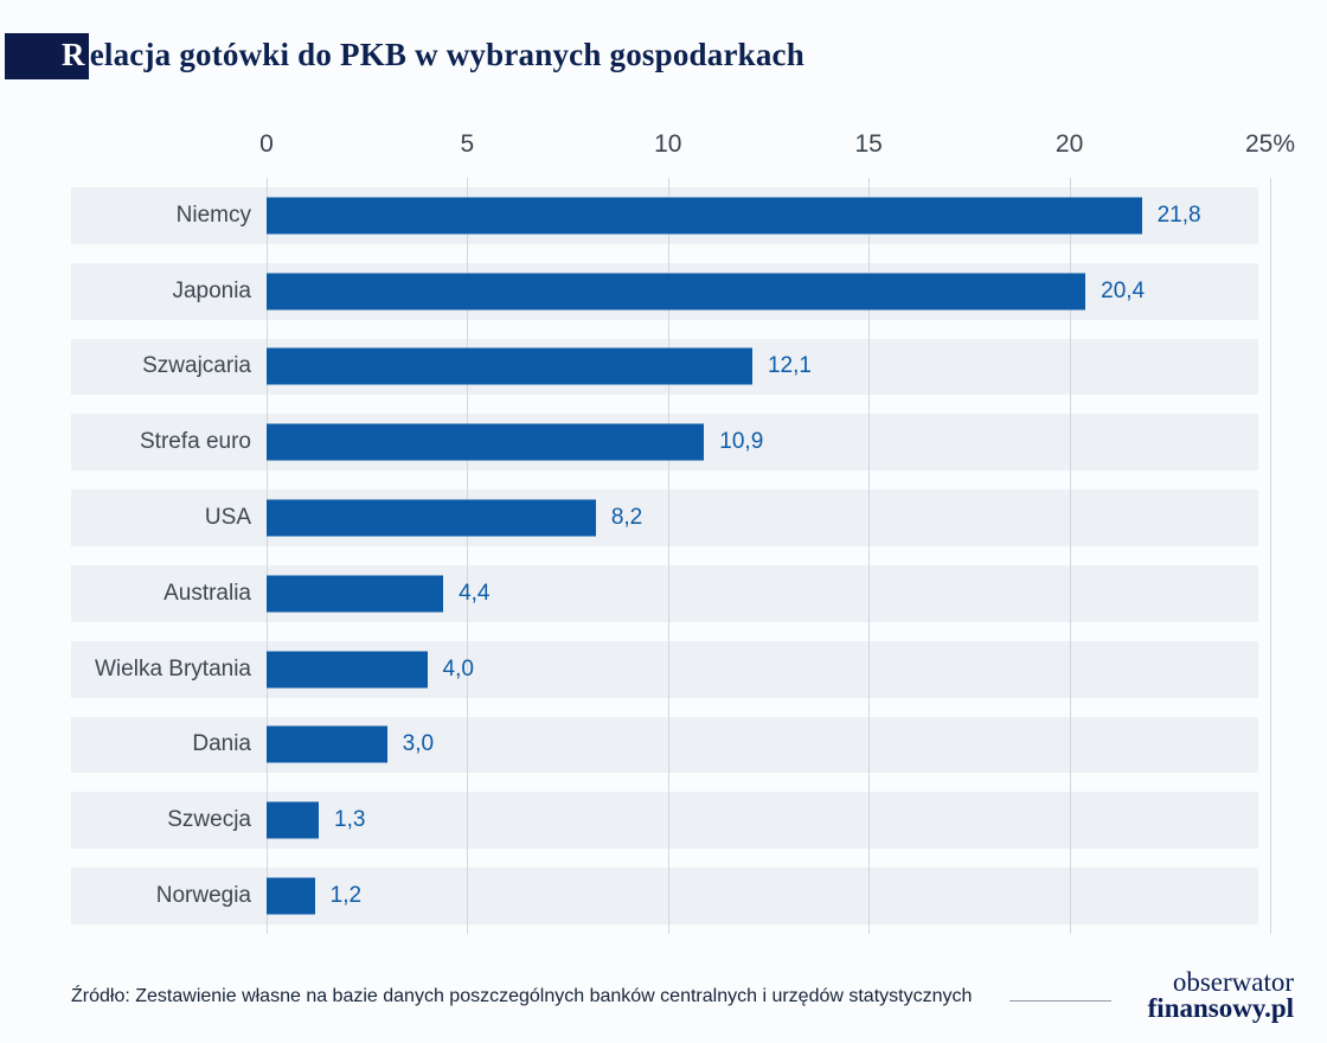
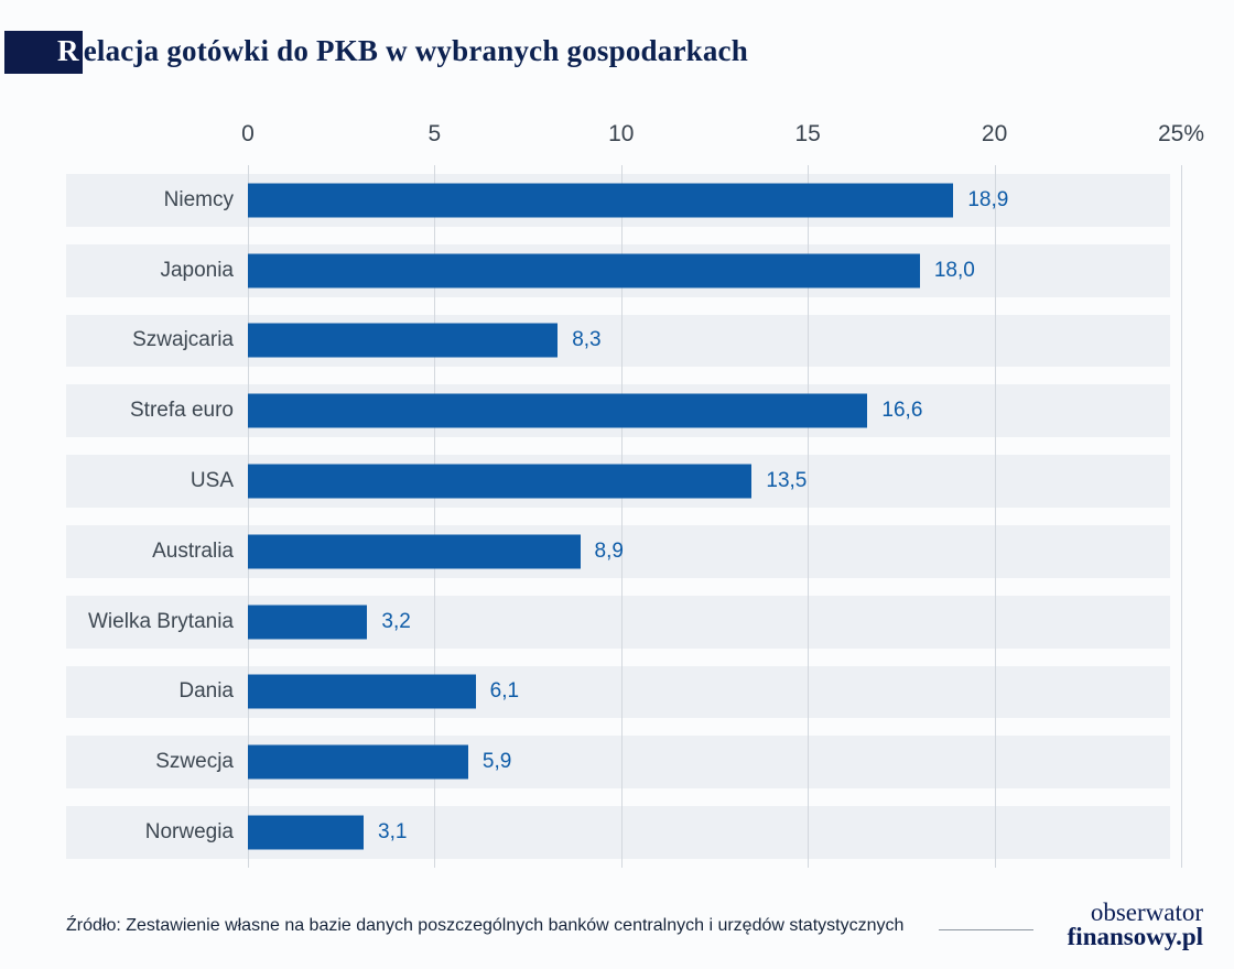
Niemcy: 21,8 -> 18,9
Japonia: 20,4 -> 18,0
Szwajcaria: 12,1 -> 8,3
Strefa euro: 10,9 -> 16,6
USA: 8,2 -> 13,5
Australia: 4,4 -> 8,9
Wielka Brytania: 4,0 -> 3,2
Dania: 3,0 -> 6,1
Szwecja: 1,3 -> 5,9
Norwegia: 1,2 -> 3,1
